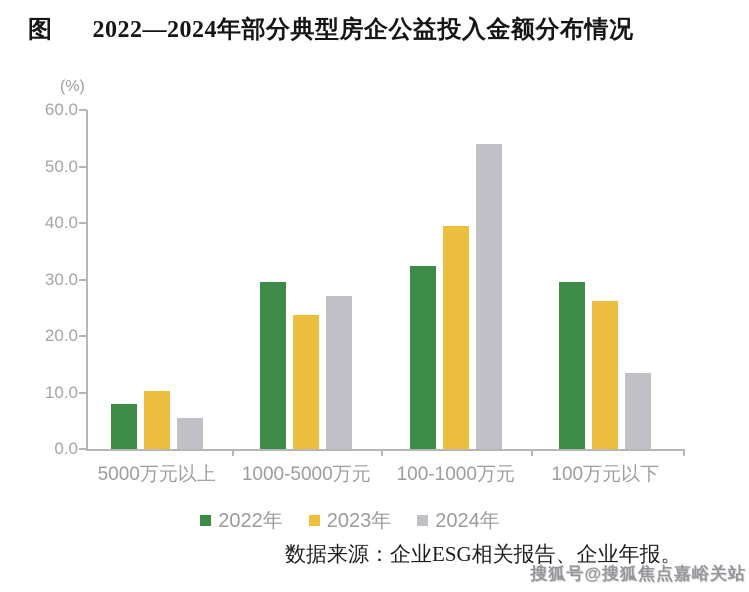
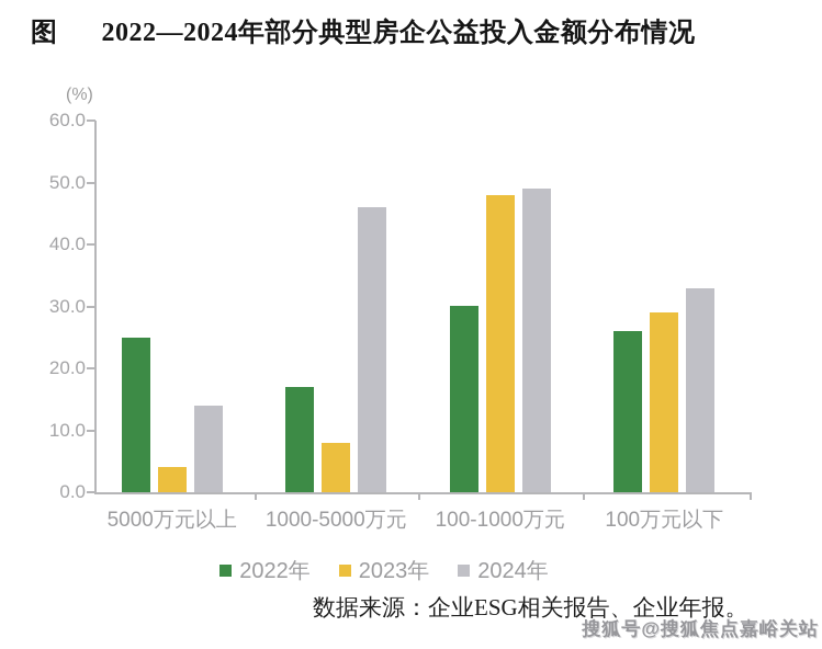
2022年/5000万元以上: 8 -> 25
2023年/5000万元以上: 10 -> 4
2024年/5000万元以上: 5 -> 14
2022年/1000-5000万元: 30 -> 17
2023年/1000-5000万元: 24 -> 8
2024年/1000-5000万元: 27 -> 46
2022年/100-1000万元: 32 -> 30
2023年/100-1000万元: 39 -> 48
2024年/100-1000万元: 54 -> 49
2022年/100万元以下: 30 -> 26
2023年/100万元以下: 26 -> 29
2024年/100万元以下: 14 -> 33
